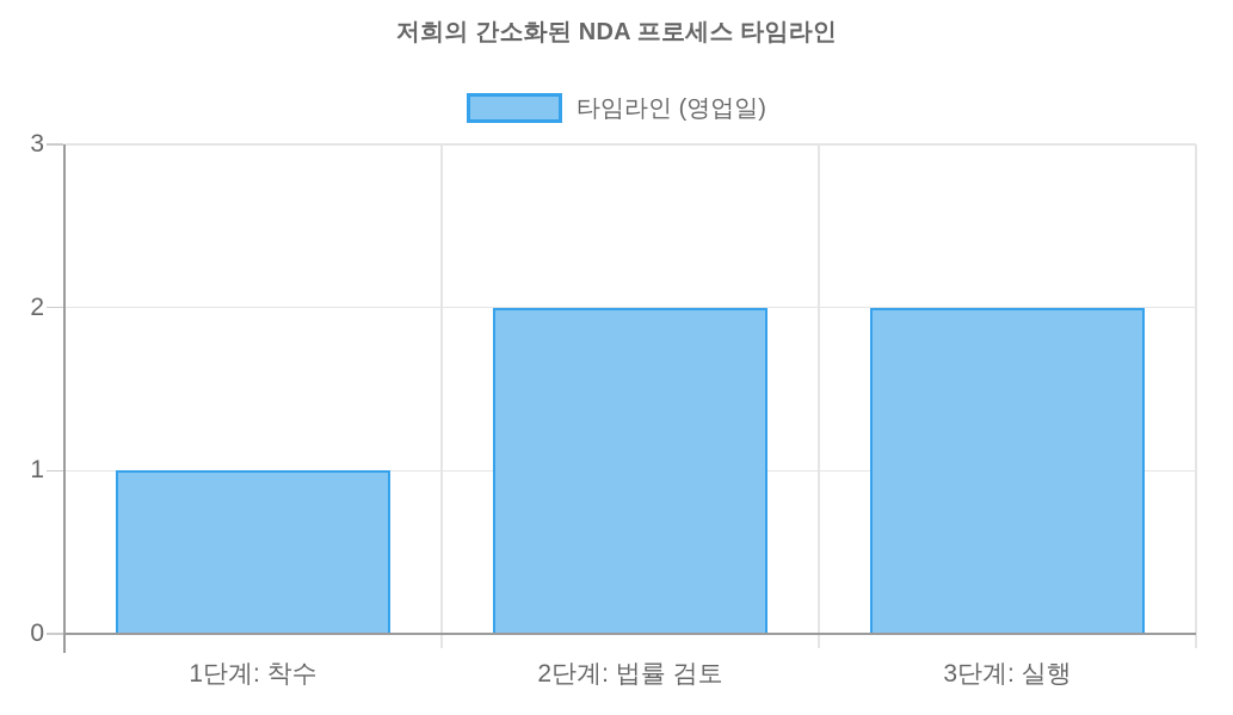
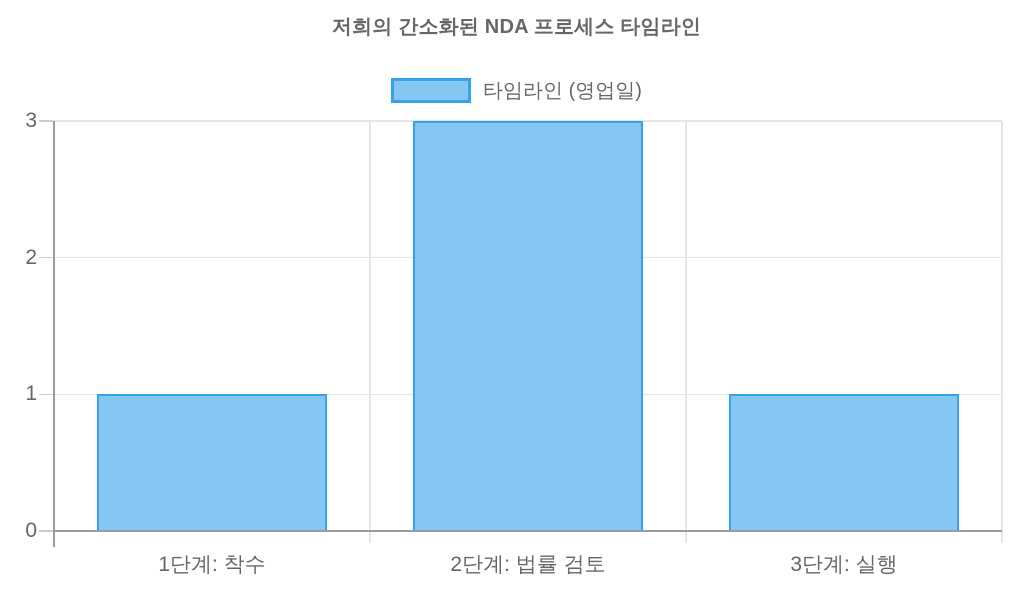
2단계: 법률 검토: 2 -> 3
3단계: 실행: 2 -> 1
